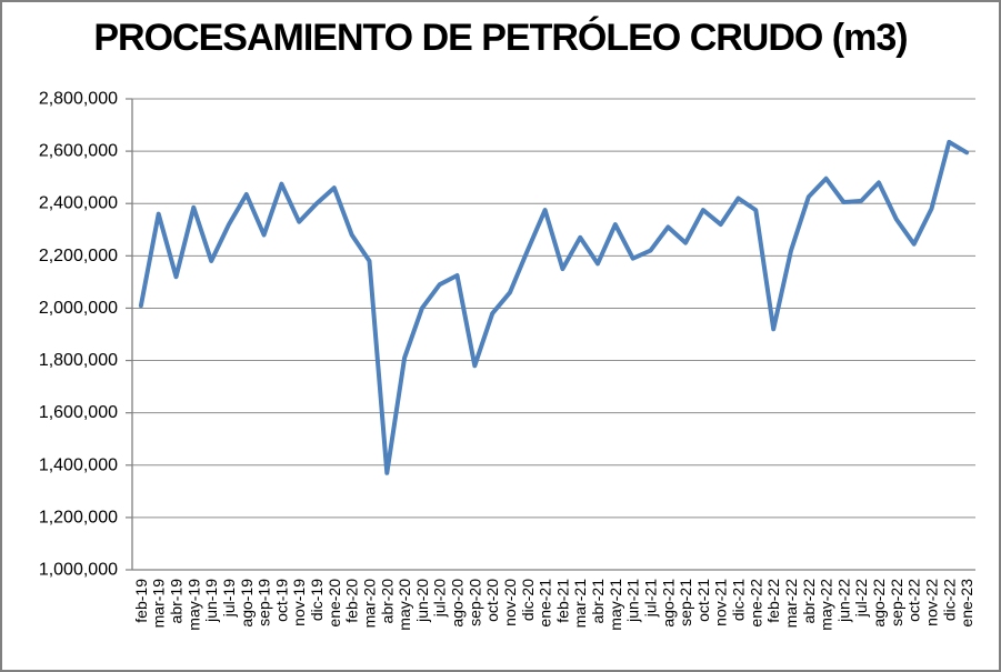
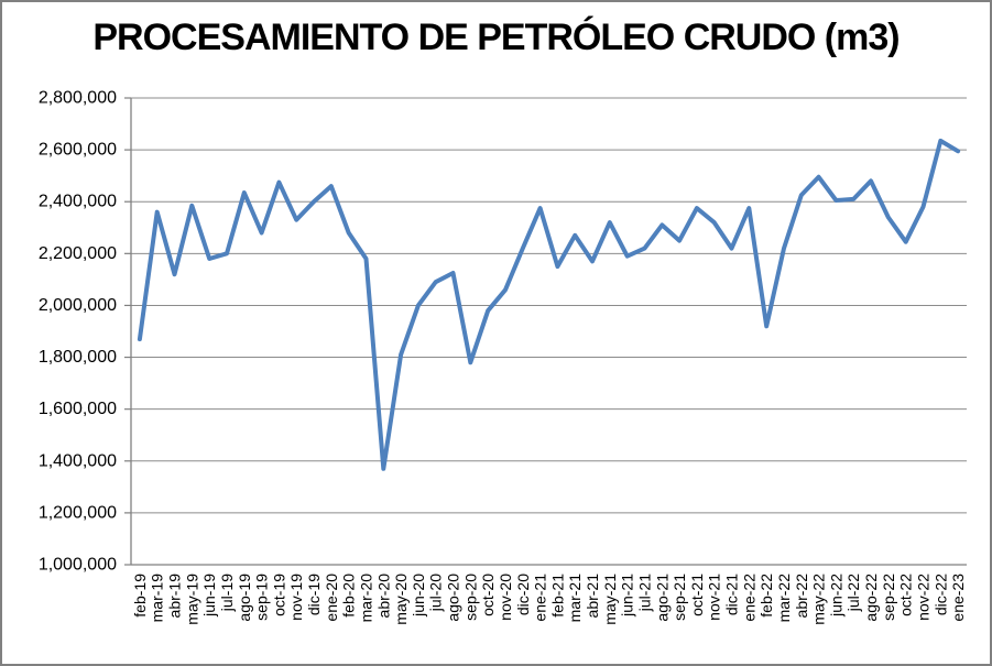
feb-19: 2010000 -> 1870000
jul-19: 2320000 -> 2200000
dic-21: 2420000 -> 2220000
